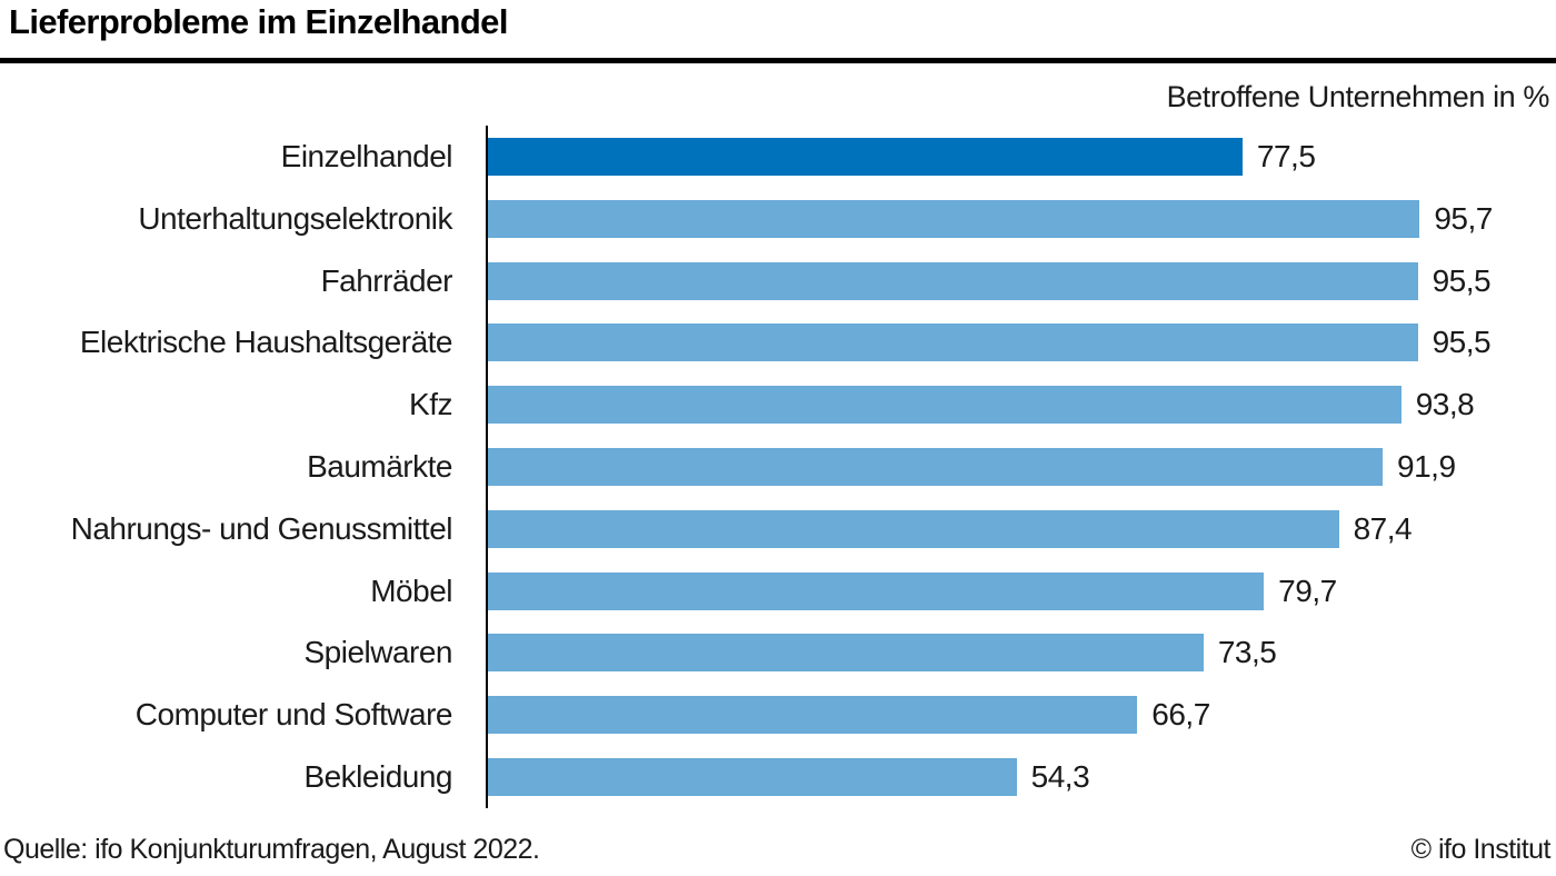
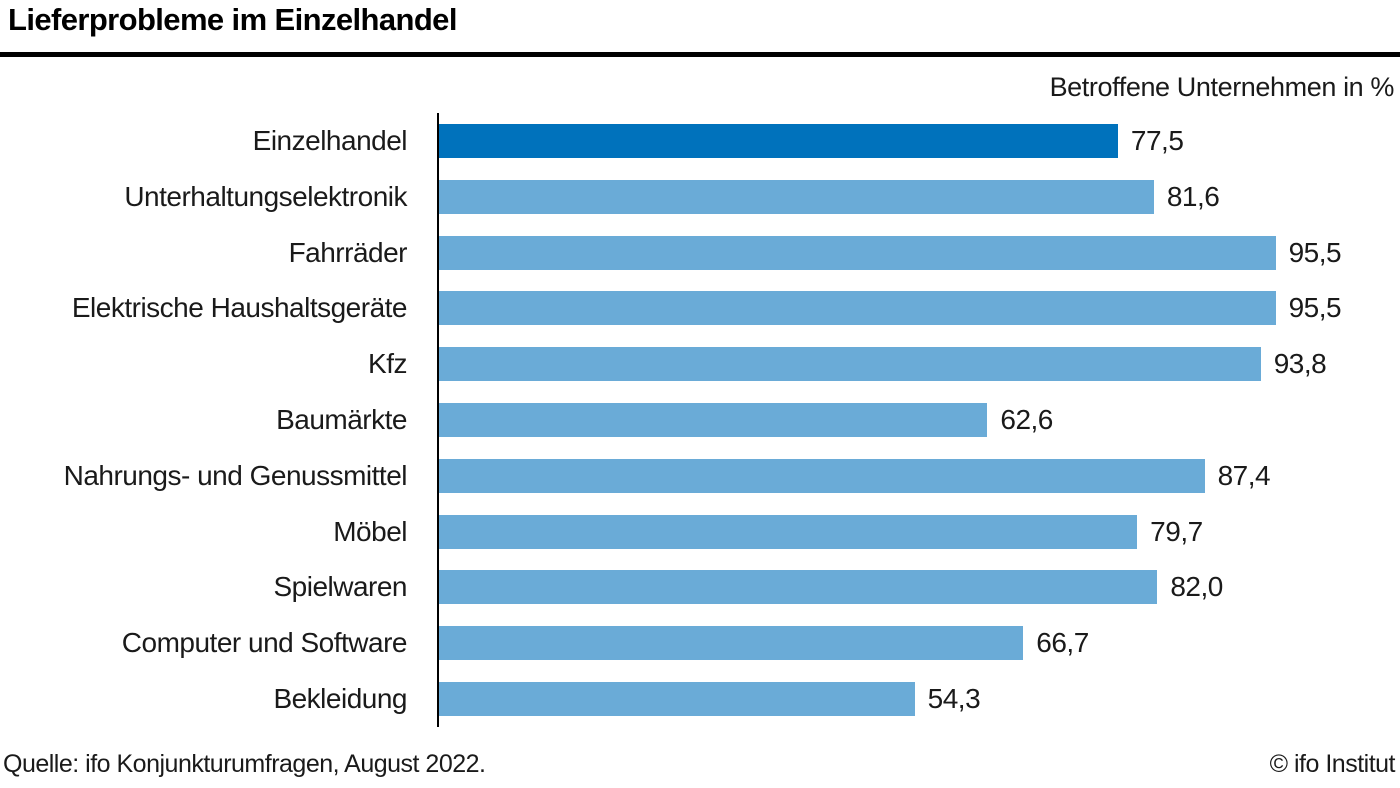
Unterhaltungselektronik: 95,7 -> 81,6
Baumärkte: 91,9 -> 62,6
Spielwaren: 73,5 -> 82,0
